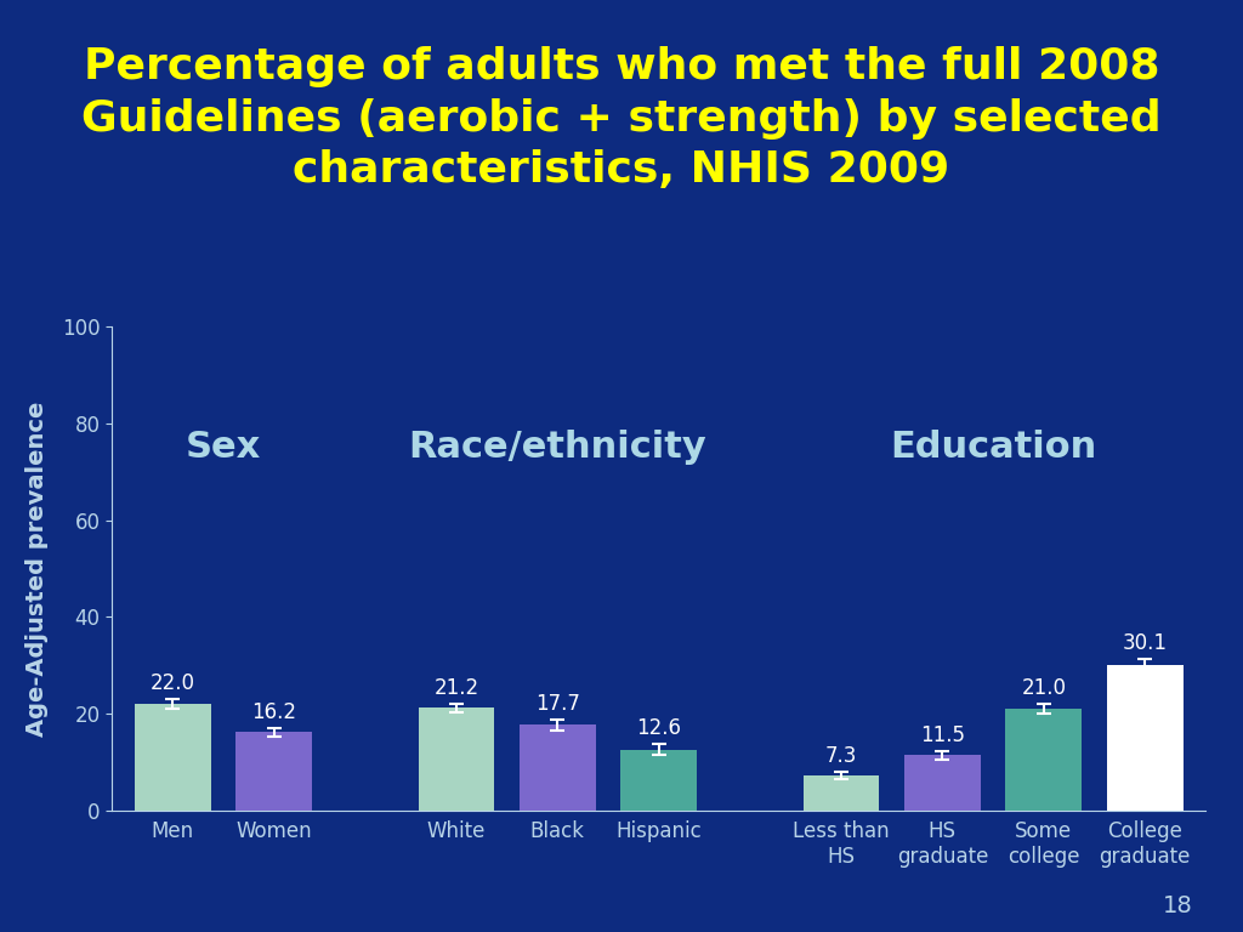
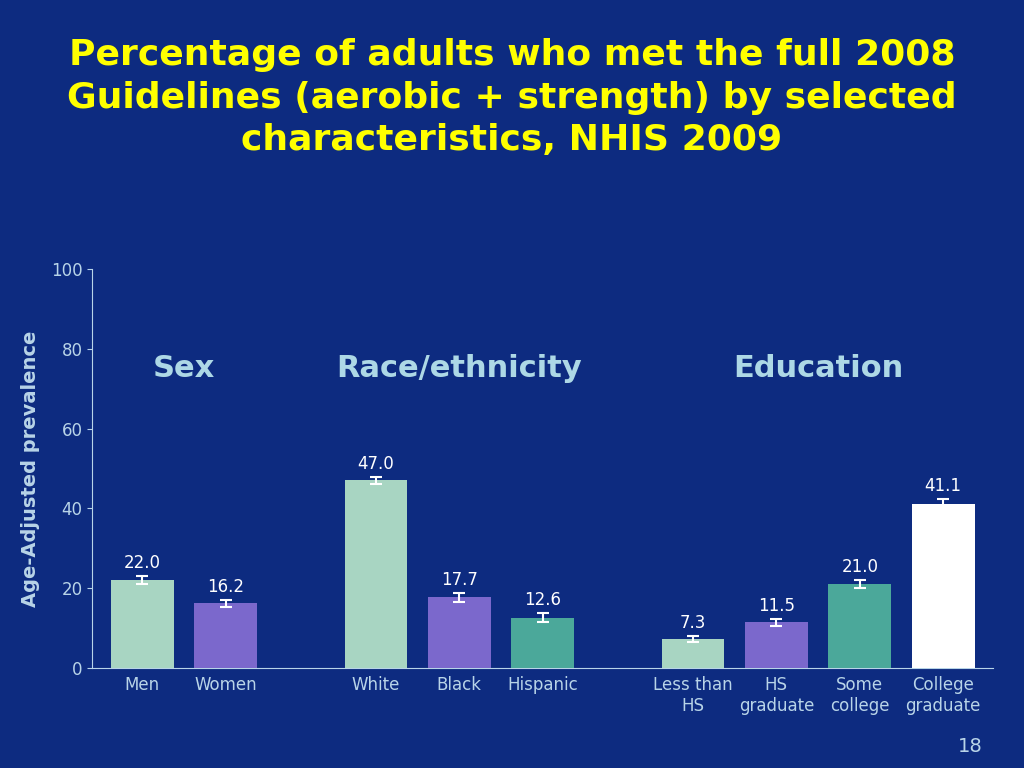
White: 21.2 -> 47.0
College graduate: 30.1 -> 41.1
